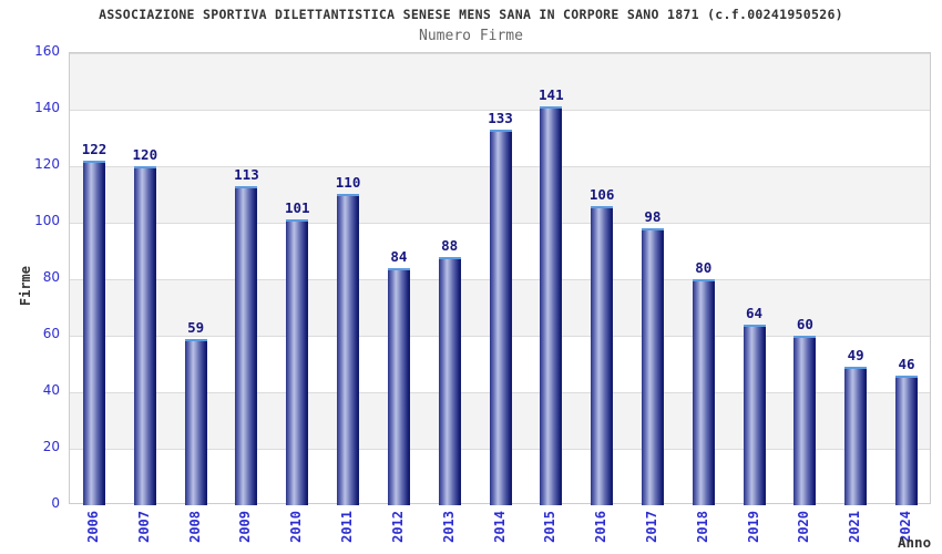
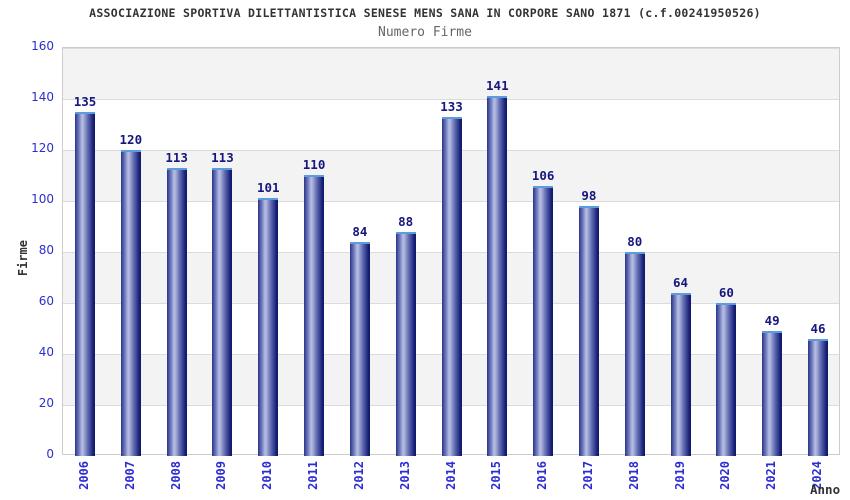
2006: 122 -> 135
2008: 59 -> 113
